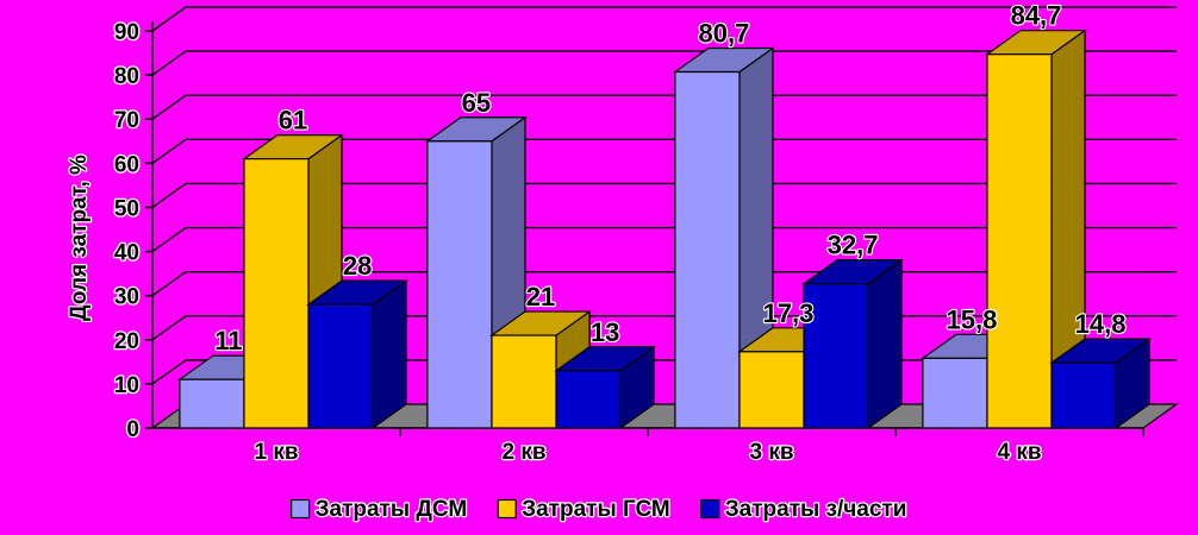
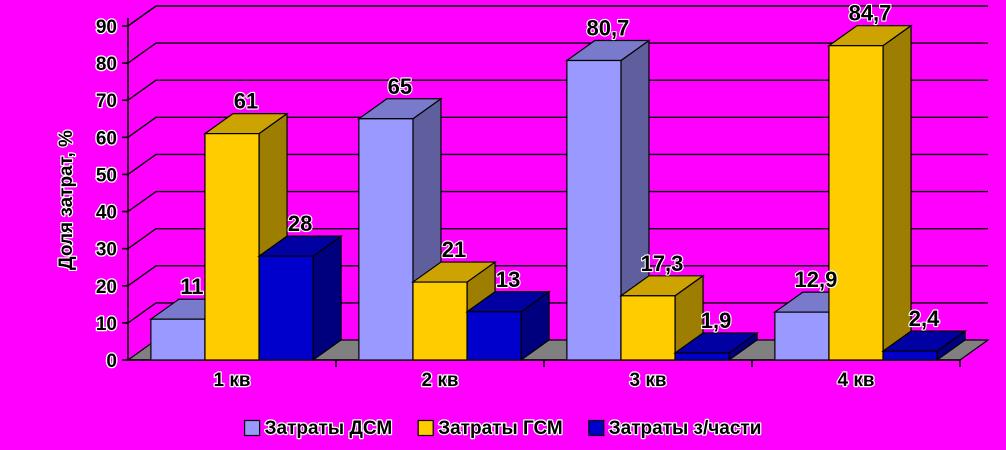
Затраты з/части/3 кв: 32,7 -> 1,9
Затраты ДСМ/4 кв: 15,8 -> 12,9
Затраты з/части/4 кв: 14,8 -> 2,4
